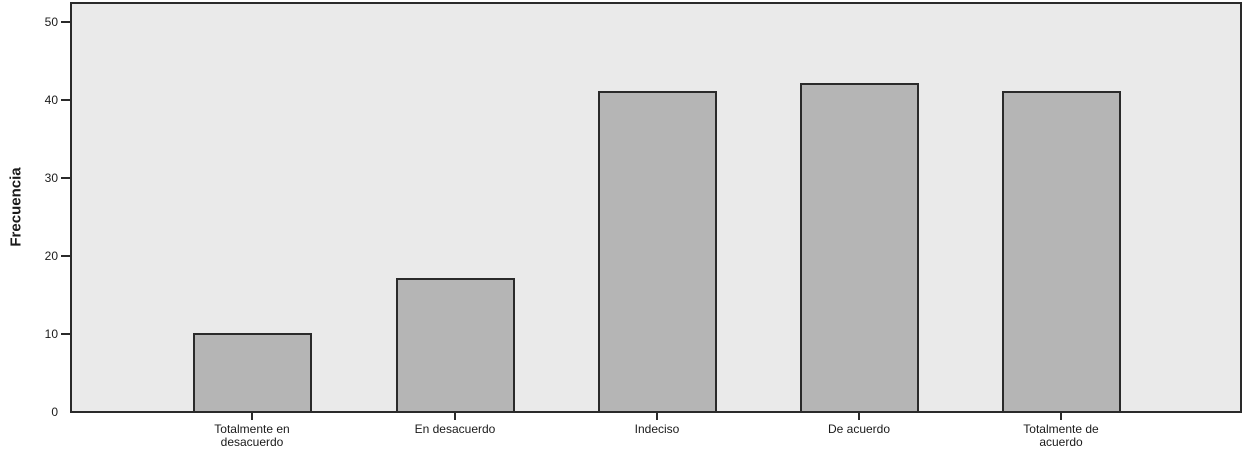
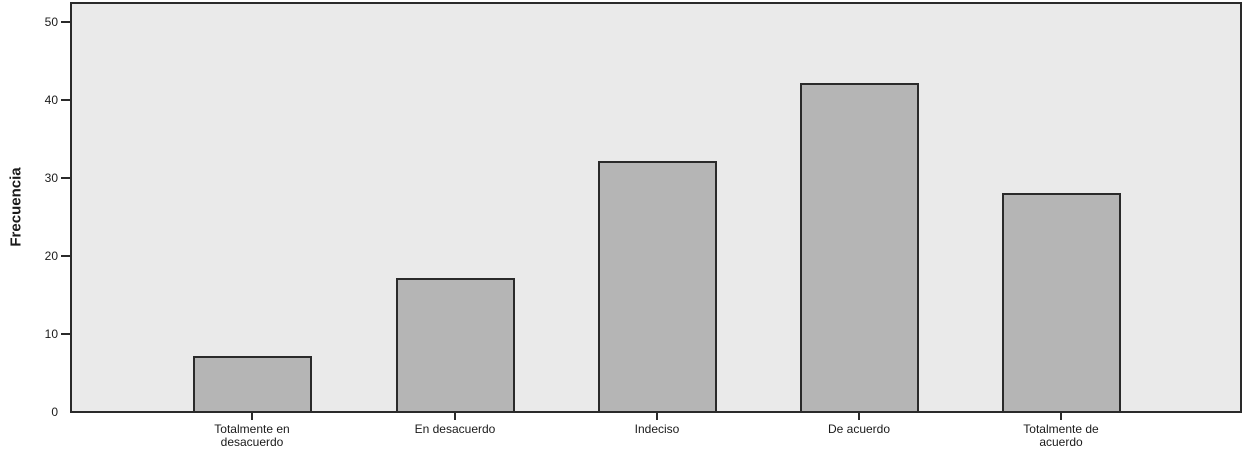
Totalmente en desacuerdo: 10 -> 7
Indeciso: 41 -> 32
Totalmente de acuerdo: 41 -> 28
